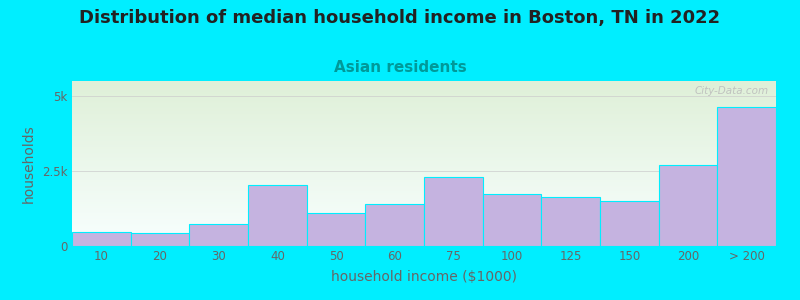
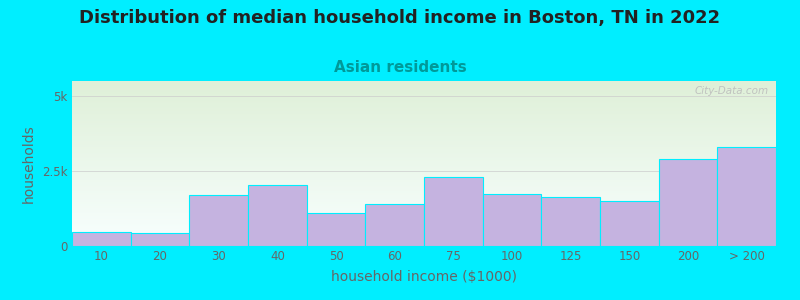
30: 0.75k -> 1.70k
200: 2.70k -> 2.90k
> 200: 4.65k -> 3.30k
